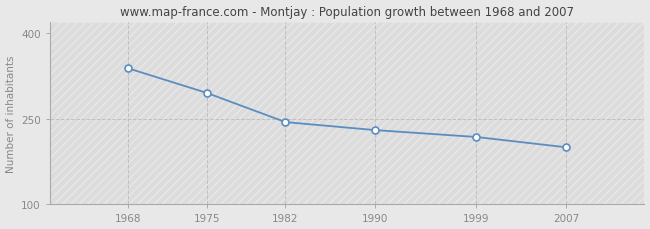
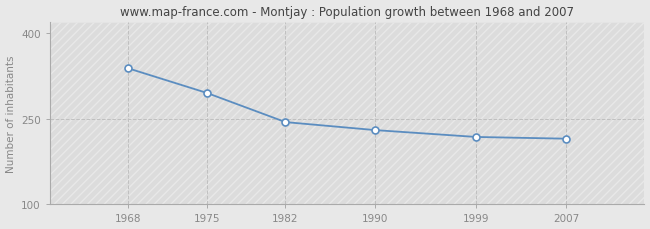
2007: 200 -> 215
